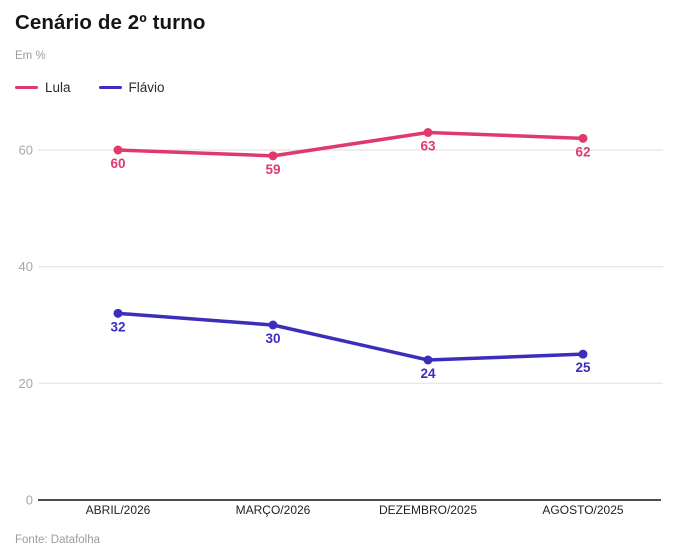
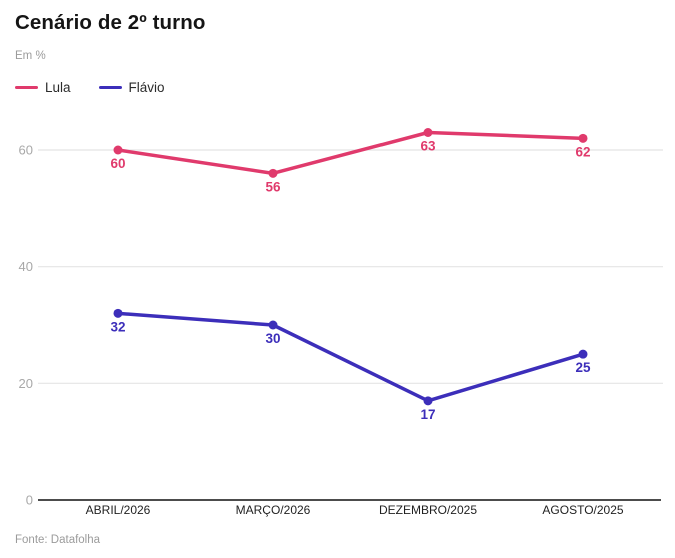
Lula/MARÇO/2026: 59 -> 56
Flávio/DEZEMBRO/2025: 24 -> 17
